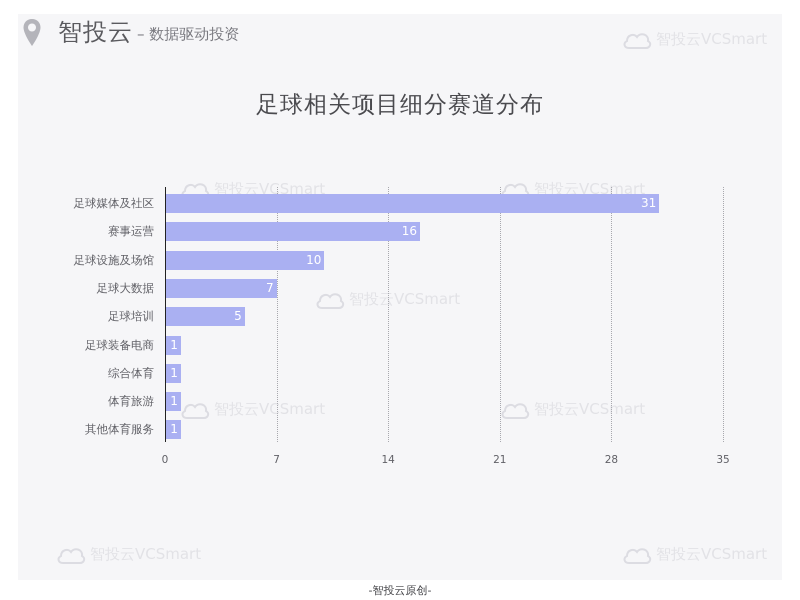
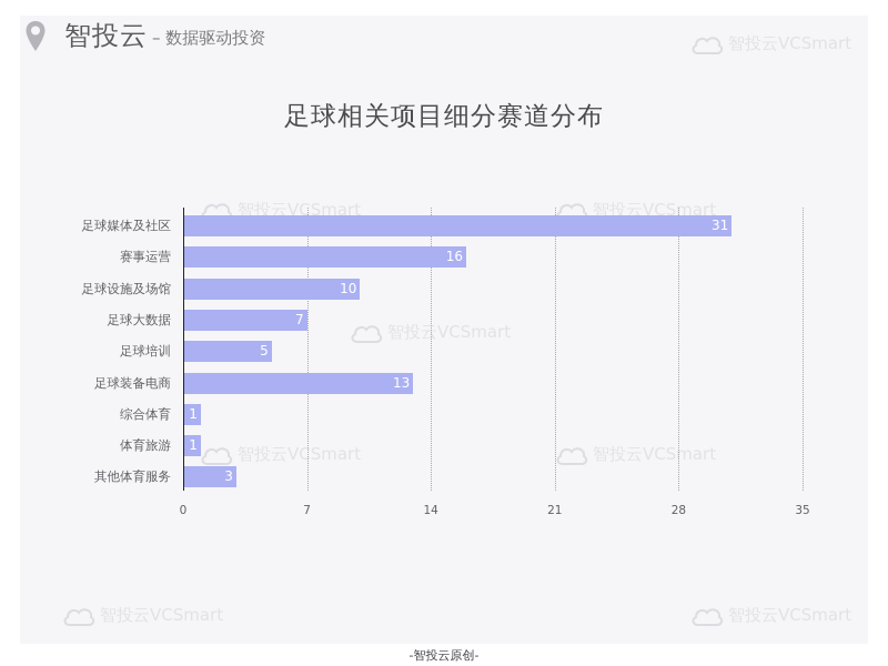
足球装备电商: 1 -> 13
其他体育服务: 1 -> 3
